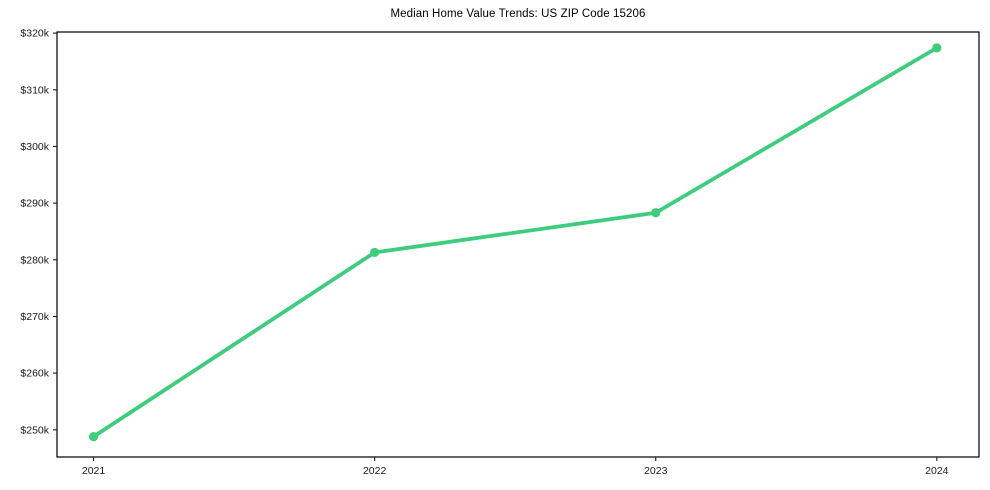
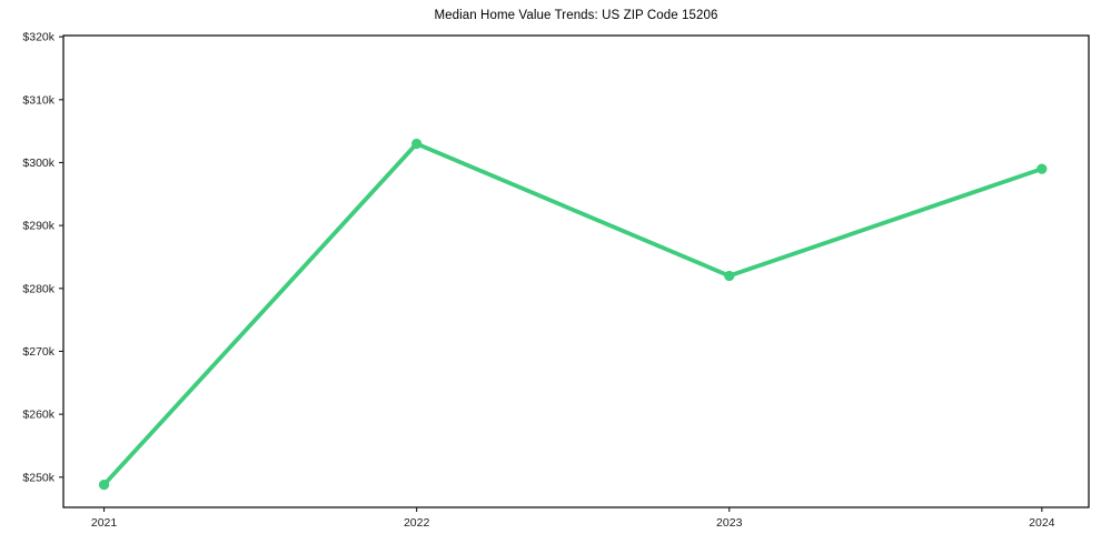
2022: $281k -> $303k
2023: $288k -> $282k
2024: $317k -> $299k
